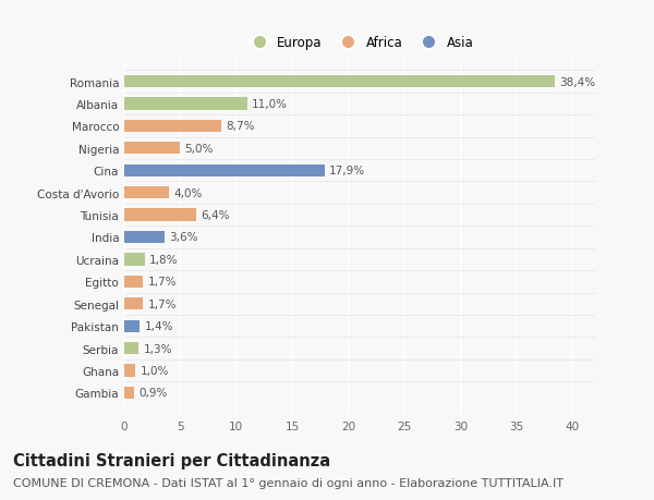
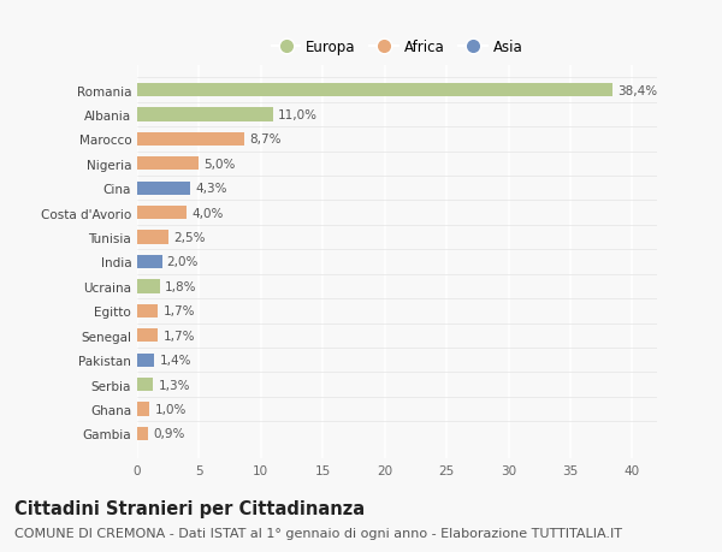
Cina: 17,9% -> 4,3%
Tunisia: 6,4% -> 2,5%
India: 3,6% -> 2,0%
